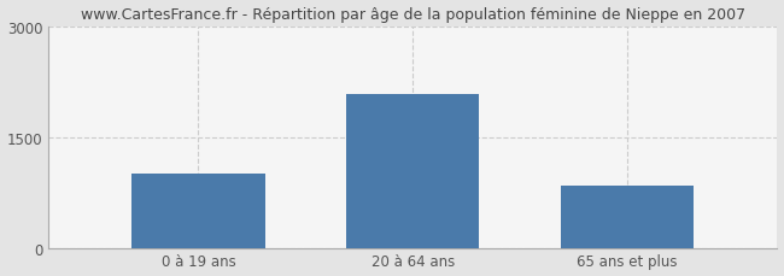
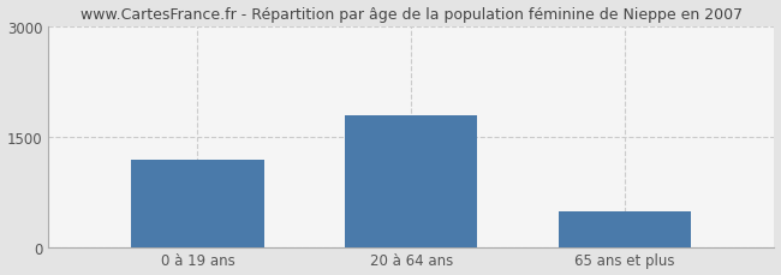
0 à 19 ans: 1000 -> 1190
20 à 64 ans: 2080 -> 1780
65 ans et plus: 840 -> 480
